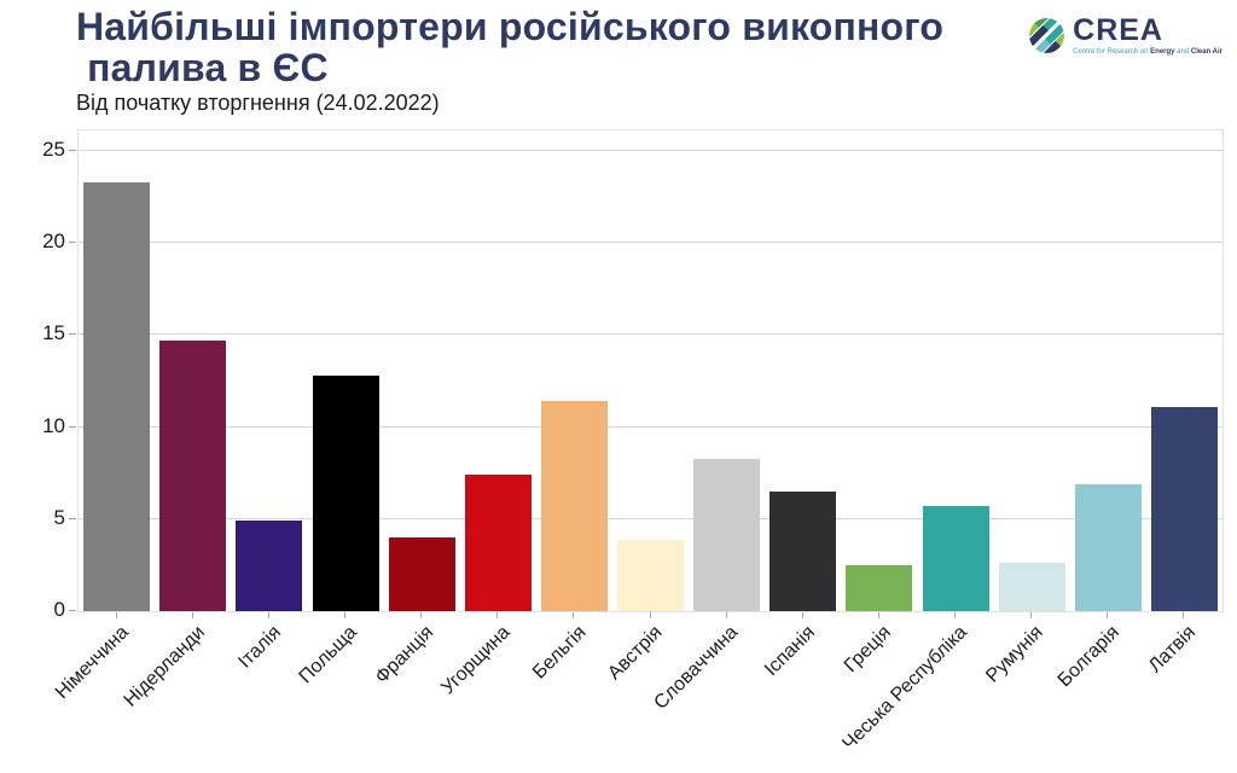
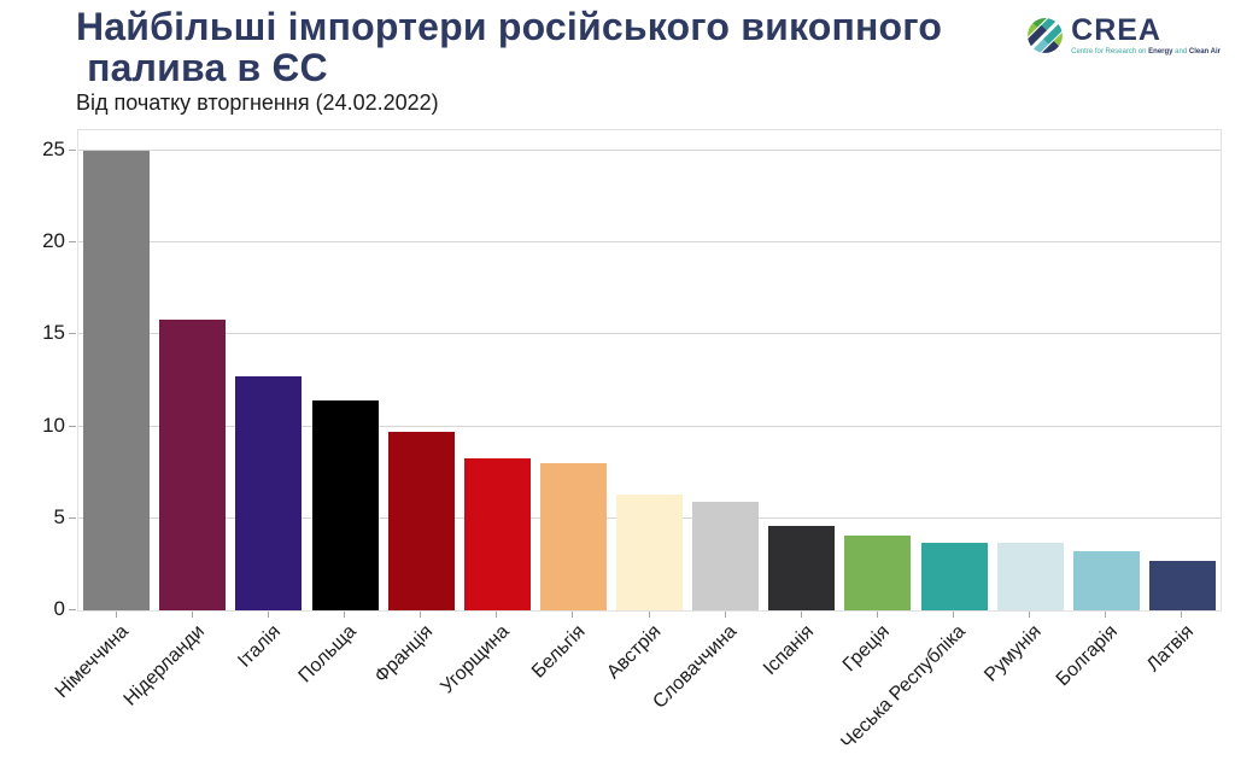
Німеччина: 23.3 -> 25.0
Нідерланди: 14.7 -> 15.8
Італія: 4.9 -> 12.7
Польща: 12.8 -> 11.4
Франція: 4.0 -> 9.7
Угорщина: 7.4 -> 8.3
Бельгія: 11.4 -> 8.0
Австрія: 3.9 -> 6.3
Словаччина: 8.3 -> 5.9
Іспанія: 6.5 -> 4.6
Греція: 2.5 -> 4.1
Чеська Республіка: 5.7 -> 3.7
Румунія: 2.6 -> 3.7
Болгарія: 6.9 -> 3.2
Латвія: 11.1 -> 2.7
